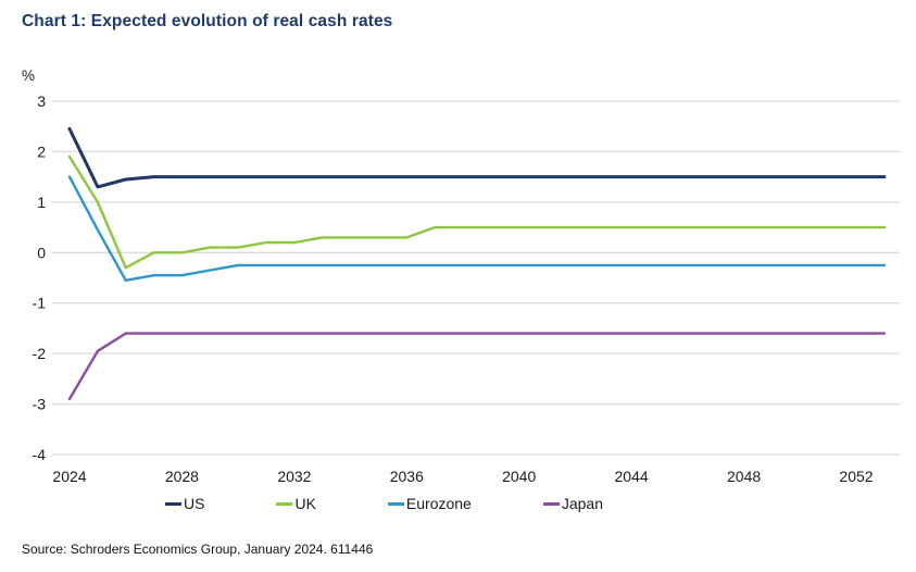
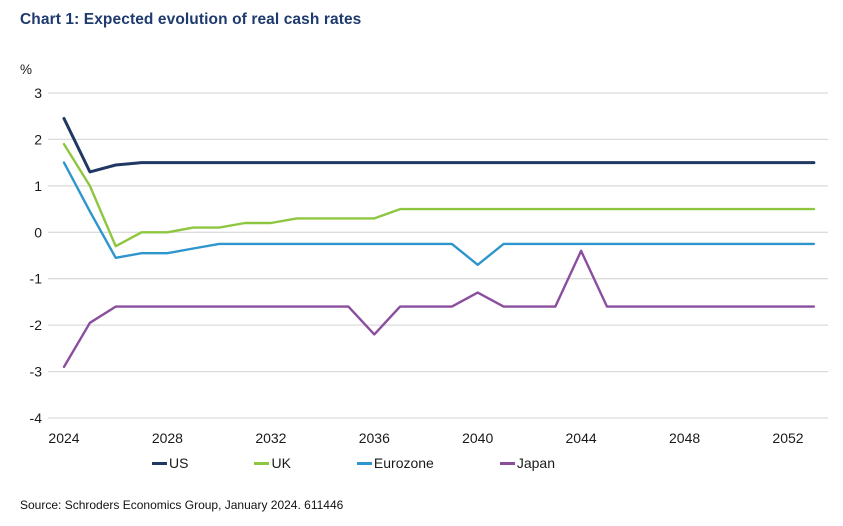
Japan/2036: -1.6 -> -2.2
Eurozone/2040: -0.2 -> -0.7
Japan/2040: -1.6 -> -1.3
Japan/2044: -1.6 -> -0.4
